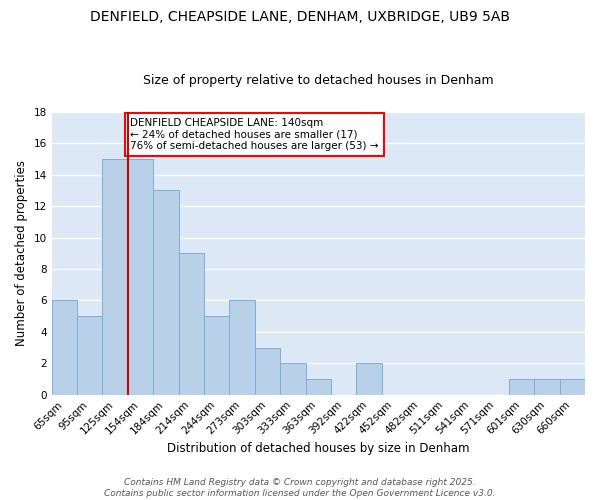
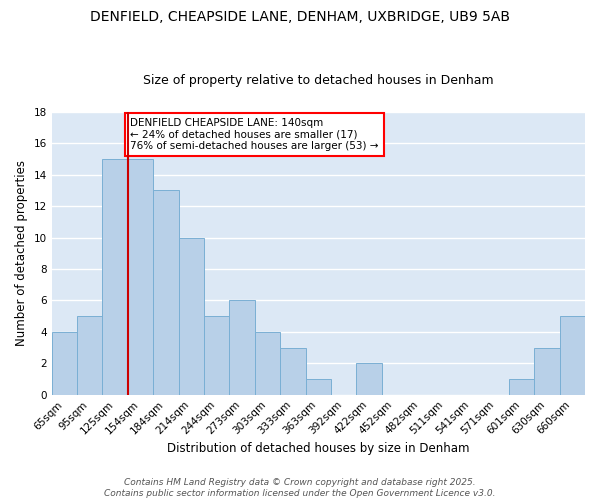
65sqm: 6 -> 4
214sqm: 9 -> 10
303sqm: 3 -> 4
333sqm: 2 -> 3
630sqm: 1 -> 3
660sqm: 1 -> 5
